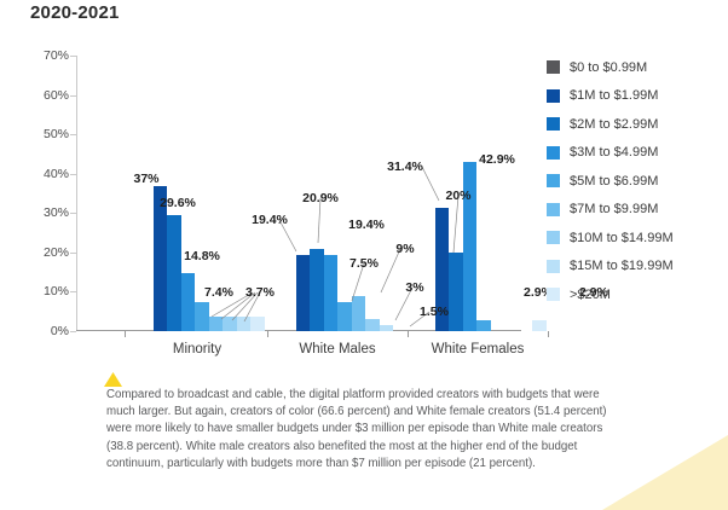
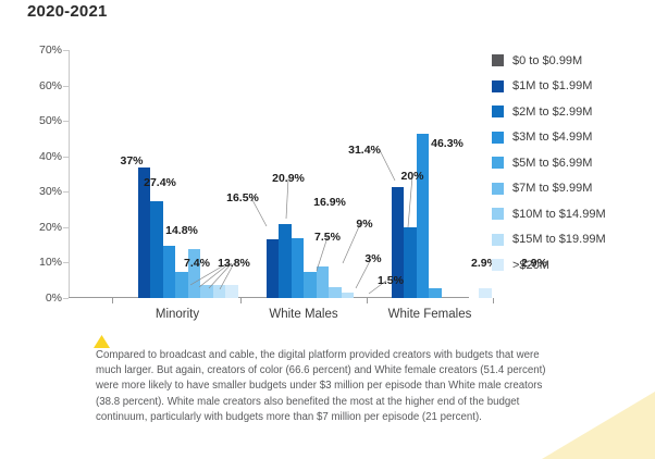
$2M to $2.99M/Minority: 29.6% -> 27.4%
$7M to $9.99M/Minority: 3.7% -> 13.8%
$1M to $1.99M/White Males: 19.4% -> 16.5%
$3M to $4.99M/White Males: 19.4% -> 16.9%
$3M to $4.99M/White Females: 42.9% -> 46.3%
